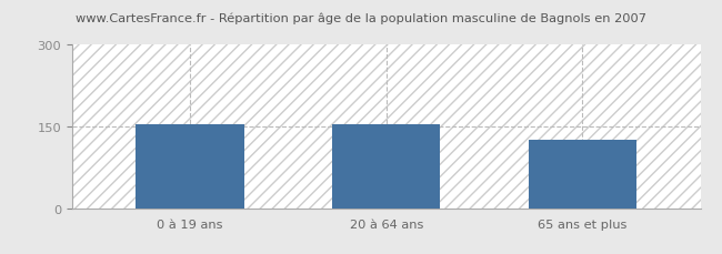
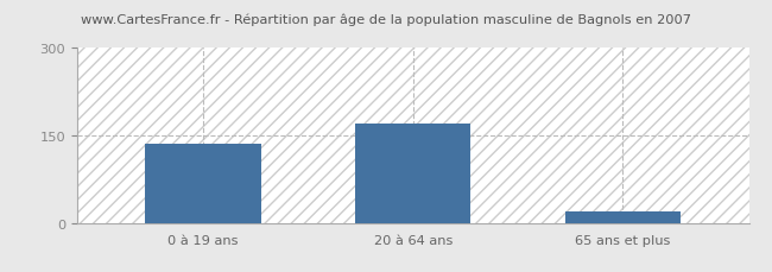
0 à 19 ans: 155 -> 136
20 à 64 ans: 155 -> 170
65 ans et plus: 125 -> 20
